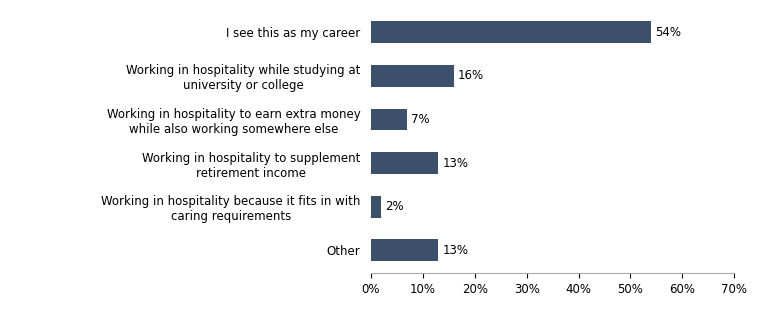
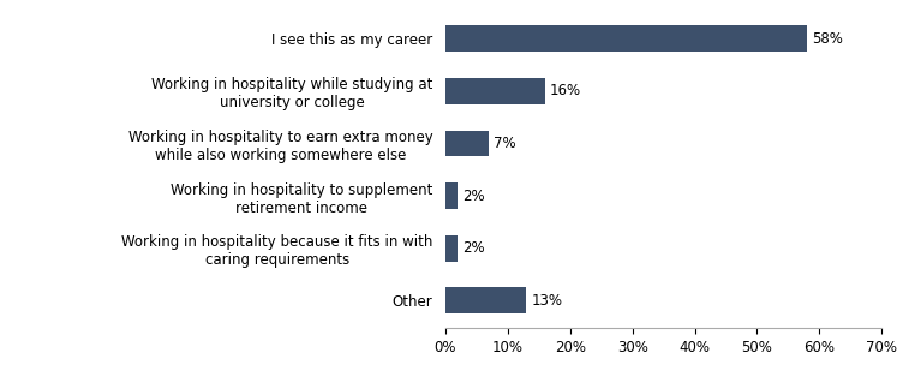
I see this as my career: 54% -> 58%
Working in hospitality to supplement retirement income: 13% -> 2%
